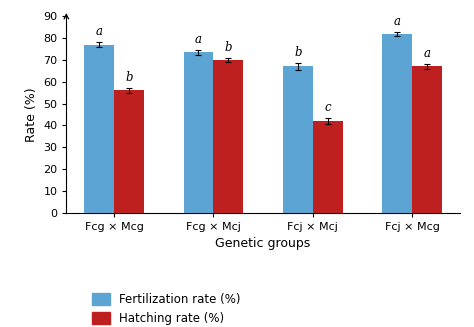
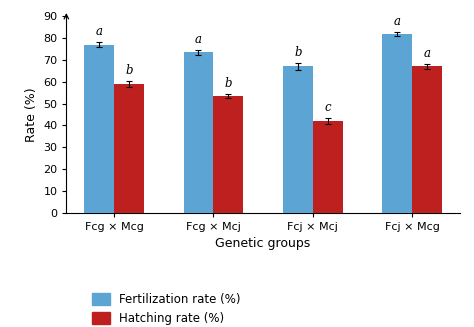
Hatching rate (%)/Fcg × Mcg: 56.0 -> 59.0
Hatching rate (%)/Fcg × Mcj: 70.0 -> 53.5
